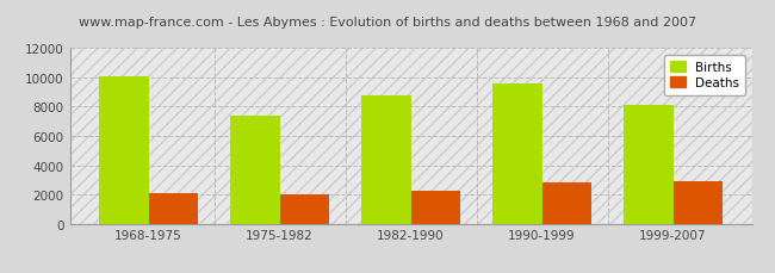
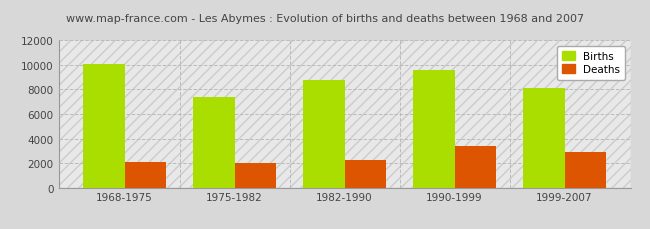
Deaths/1990-1999: 2800 -> 3400
